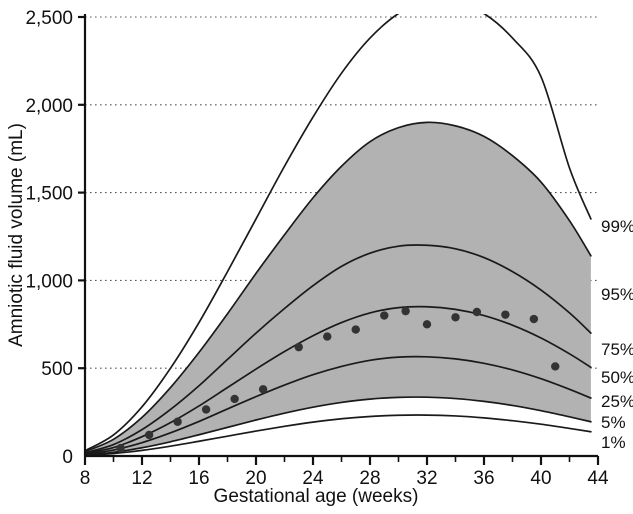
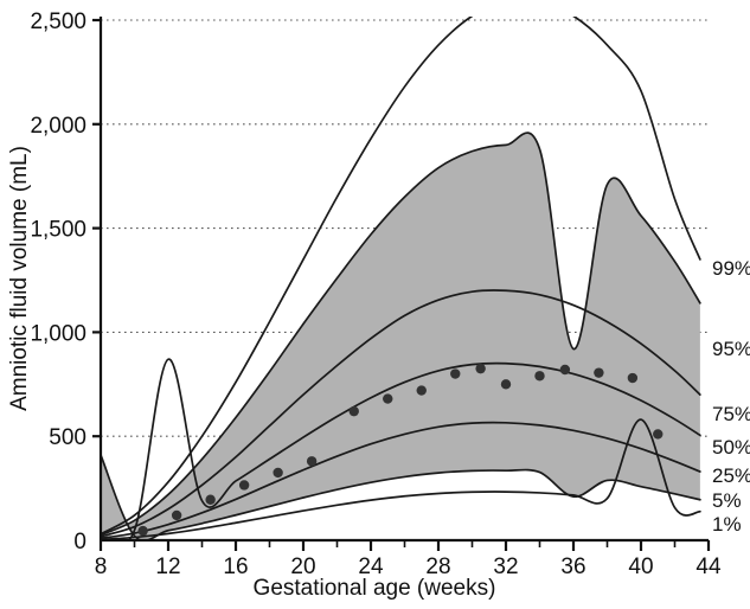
5%/8: 10 -> 410
50%/12: 110 -> 870
95%/36: 1820 -> 920
5%/36: 310 -> 210
1%/40: 180 -> 580
